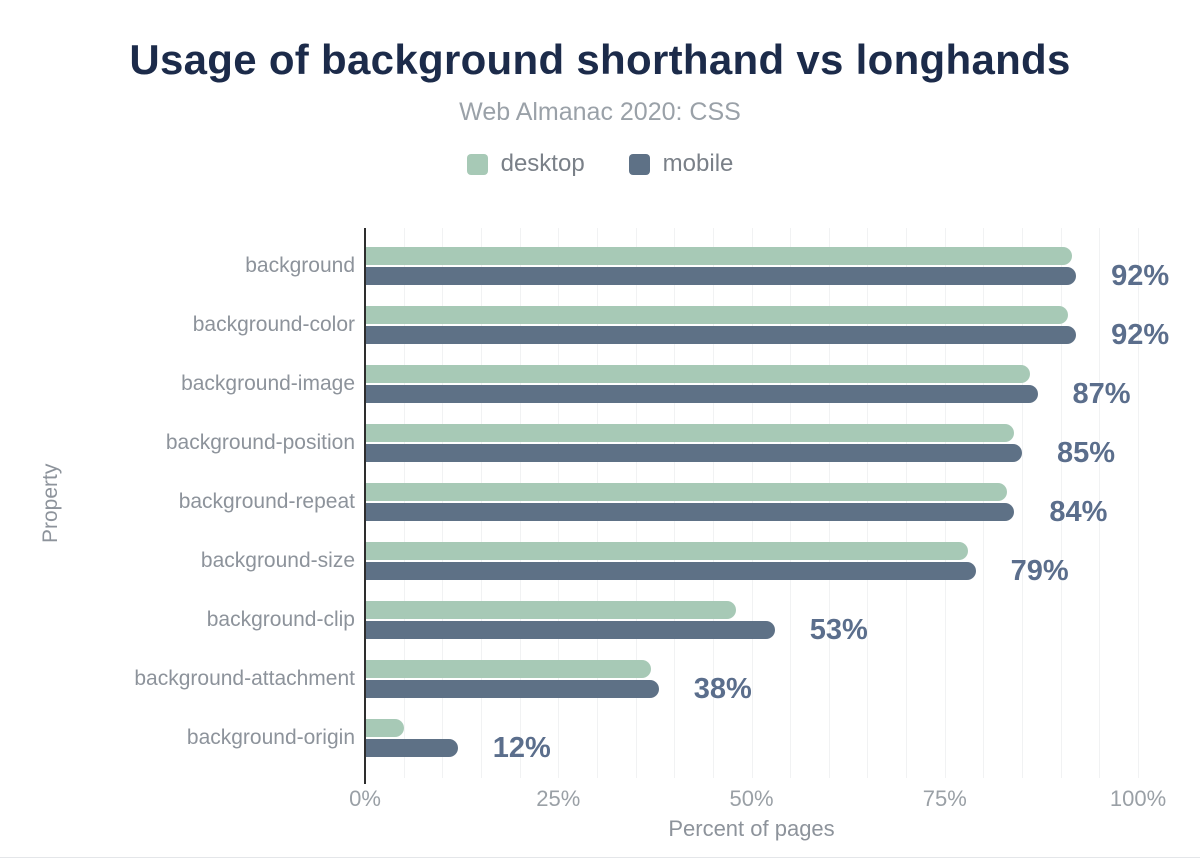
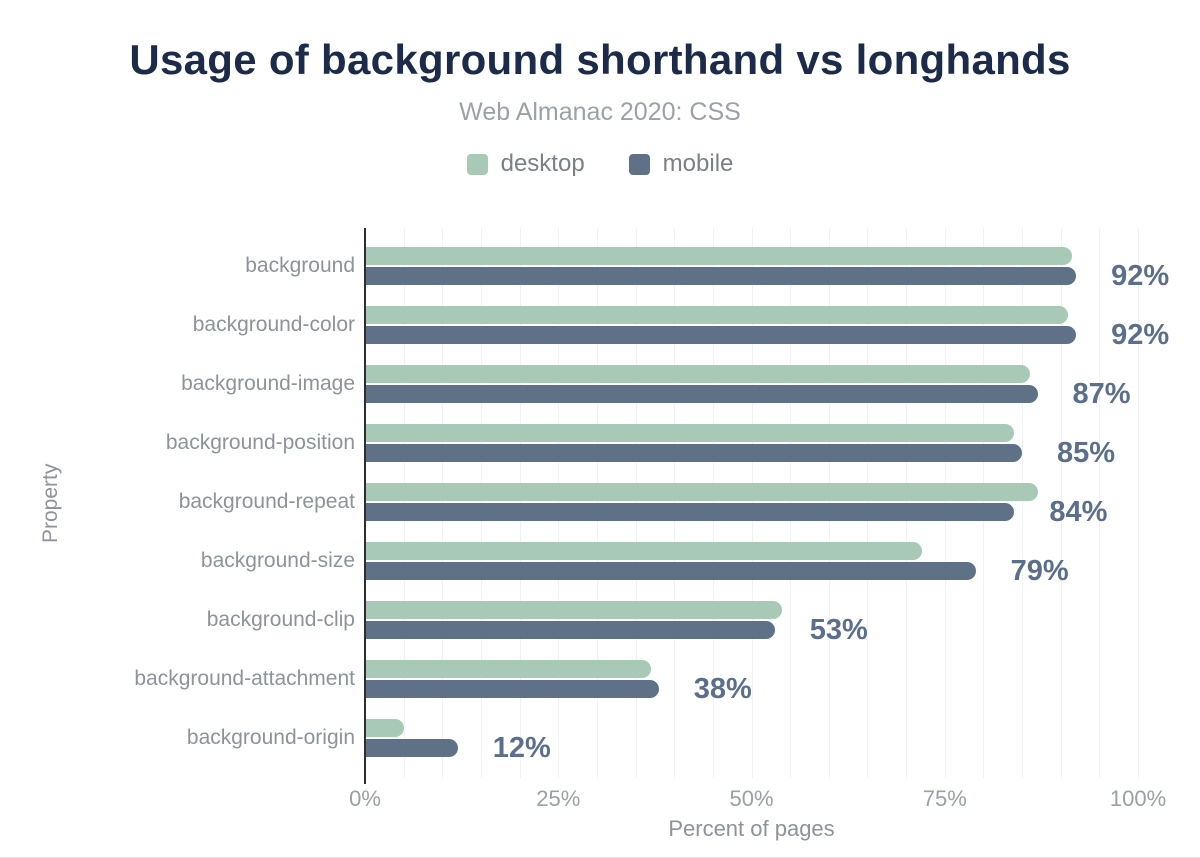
desktop/background-repeat: 83% -> 87%
desktop/background-size: 78% -> 72%
desktop/background-clip: 48% -> 54%
